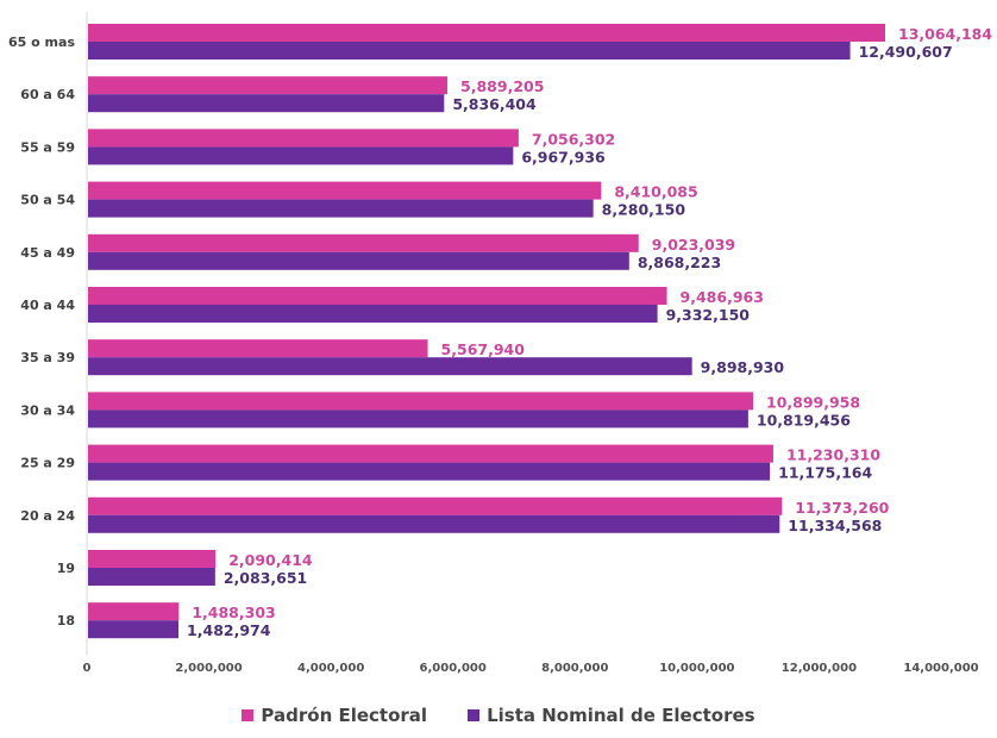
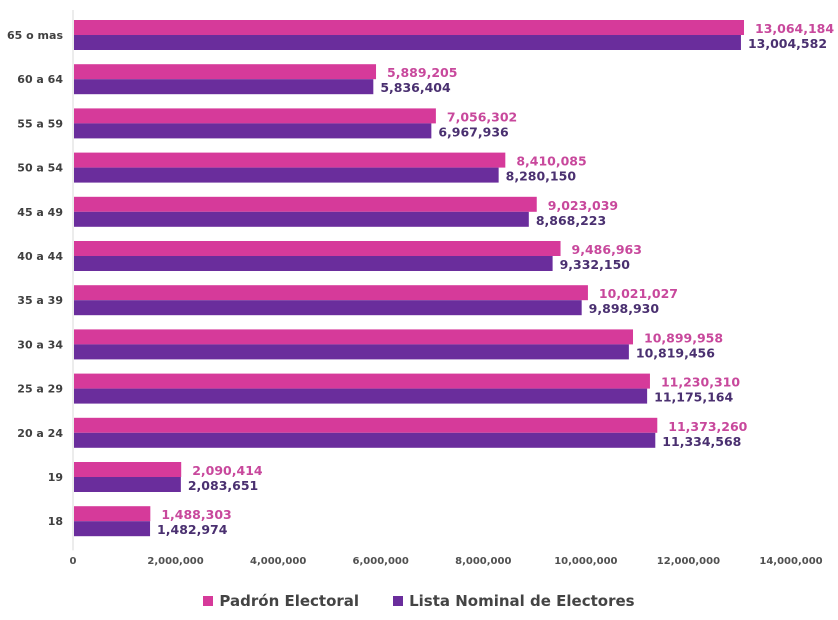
Lista Nominal de Electores/65 o mas: 12,490,607 -> 13,004,582
Padrón Electoral/35 a 39: 5,567,940 -> 10,021,027
